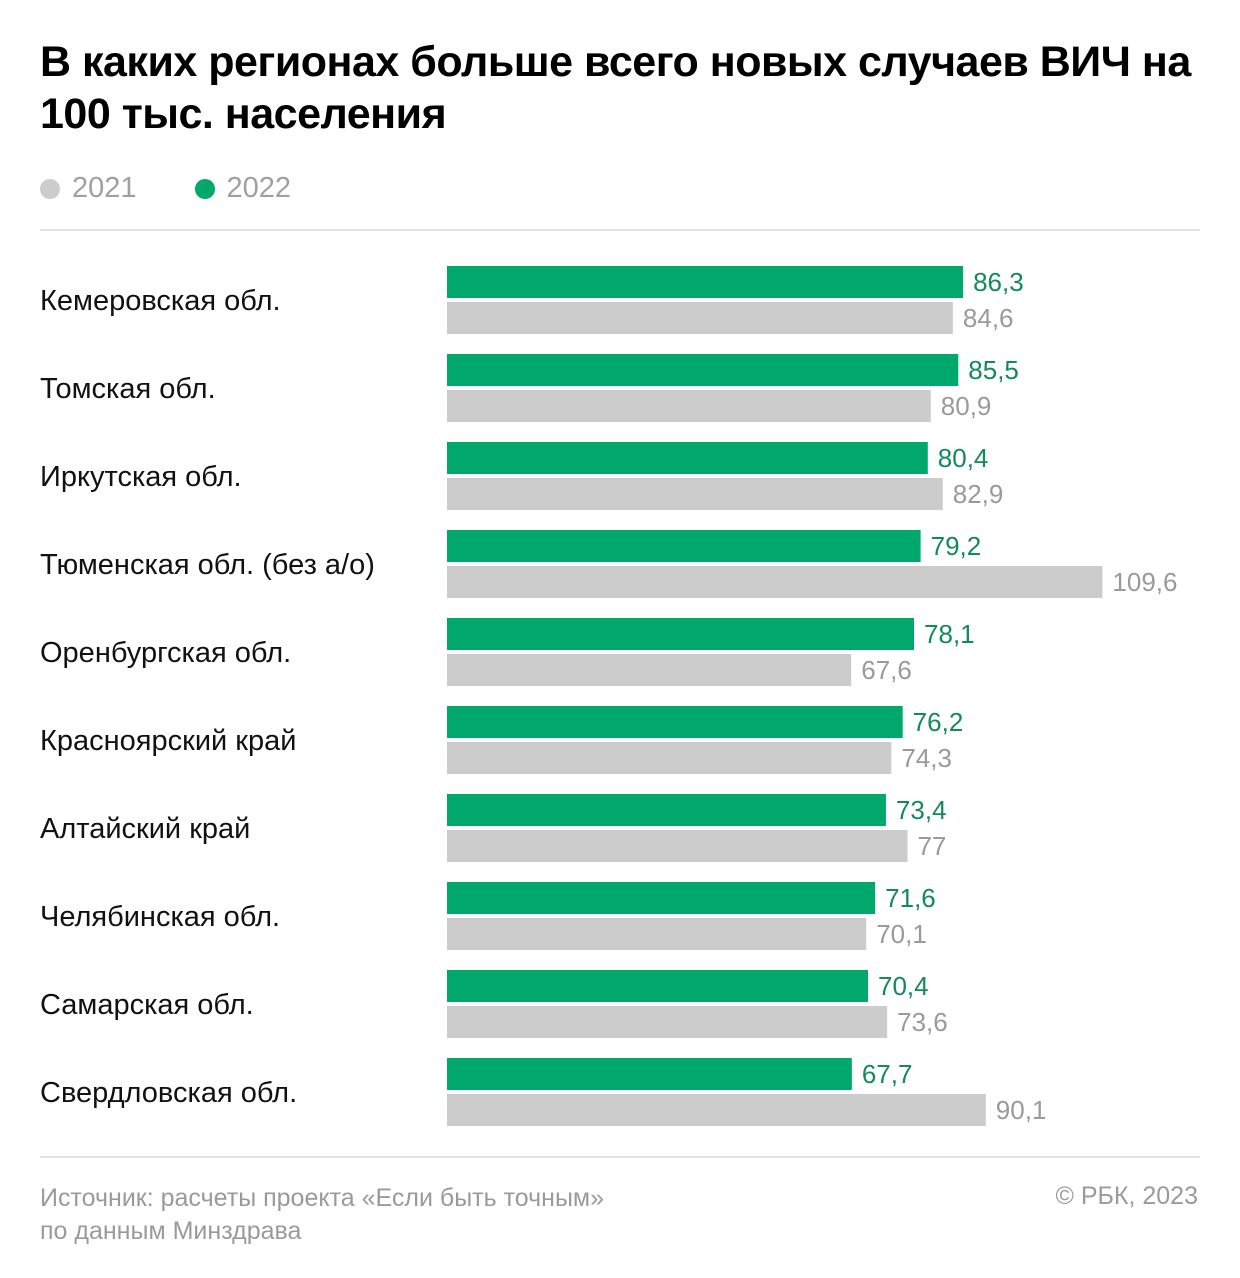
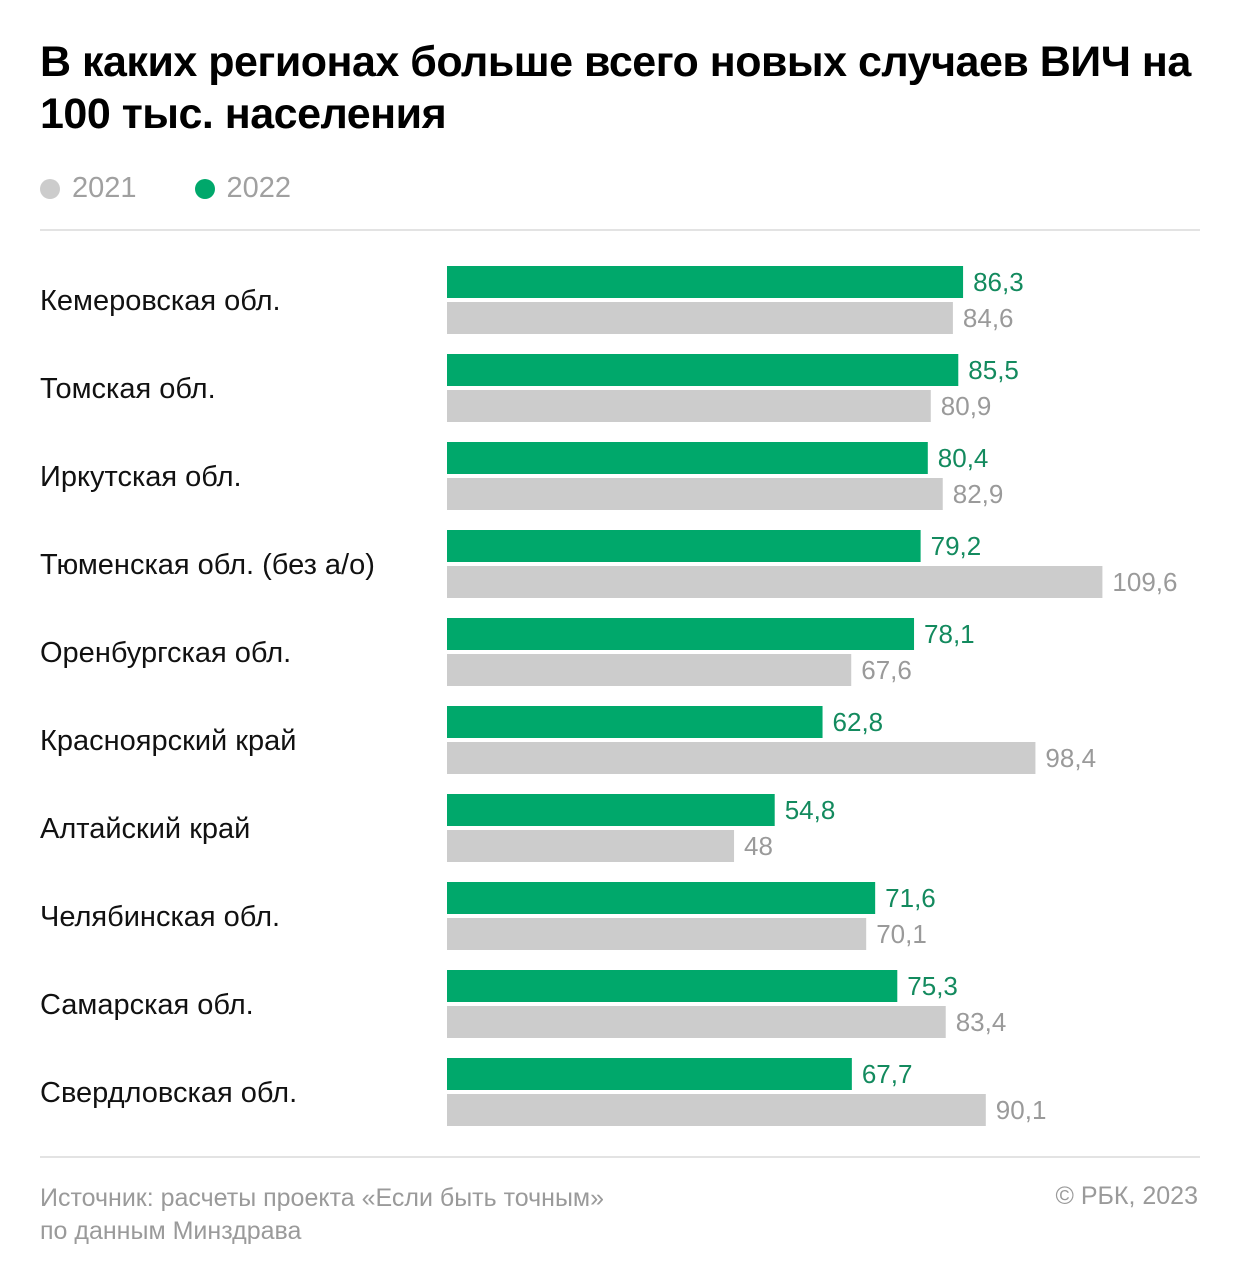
2022/Красноярский край: 76,2 -> 62,8
2021/Красноярский край: 74,3 -> 98,4
2022/Алтайский край: 73,4 -> 54,8
2021/Алтайский край: 77 -> 48
2022/Самарская обл.: 70,4 -> 75,3
2021/Самарская обл.: 73,6 -> 83,4
